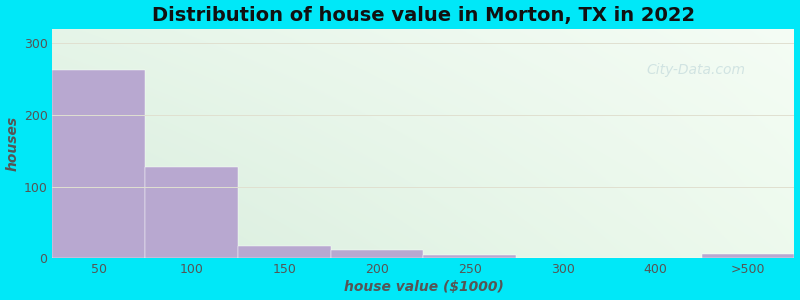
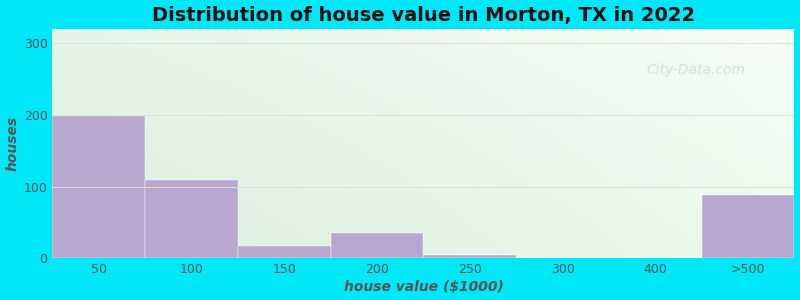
50: 262 -> 198
100: 128 -> 110
200: 12 -> 36
>500: 6 -> 88
